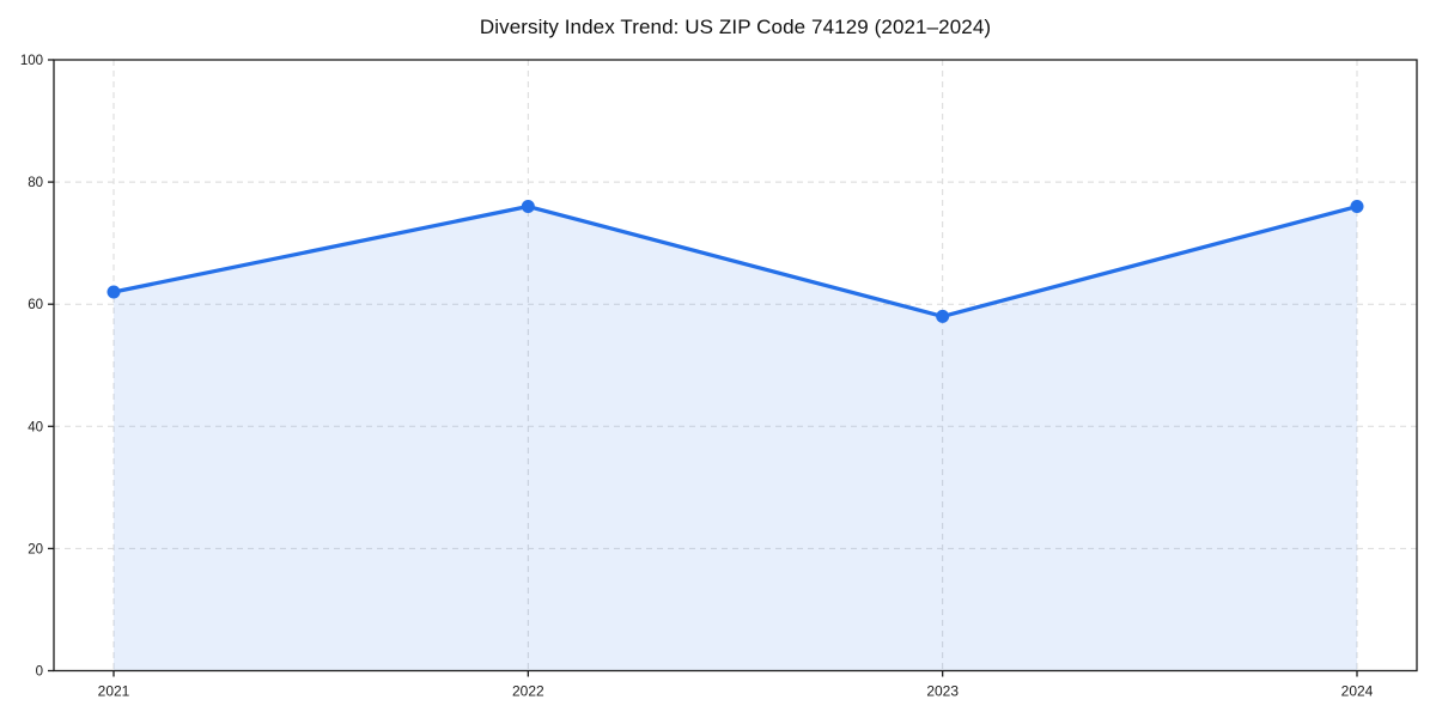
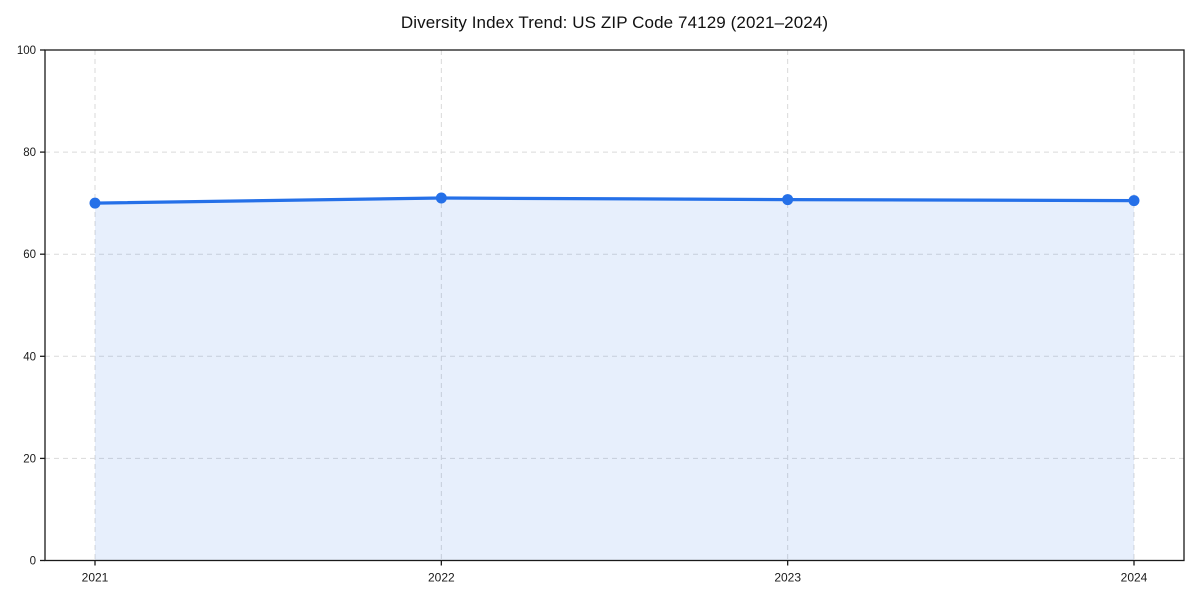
2021: 62 -> 70
2022: 76 -> 71
2023: 58 -> 71
2024: 76 -> 70
